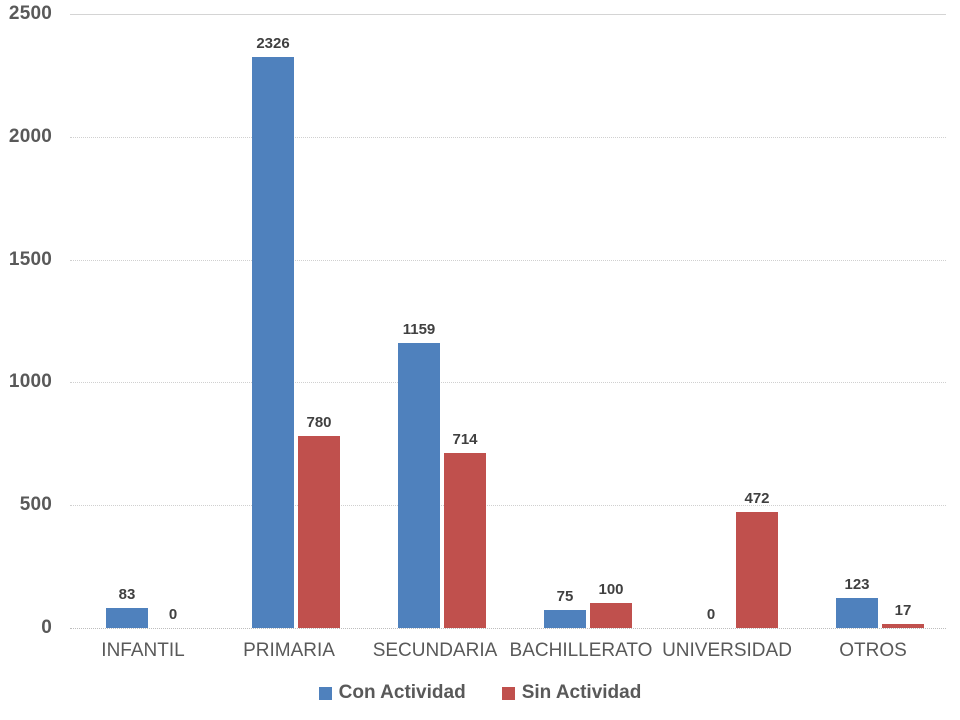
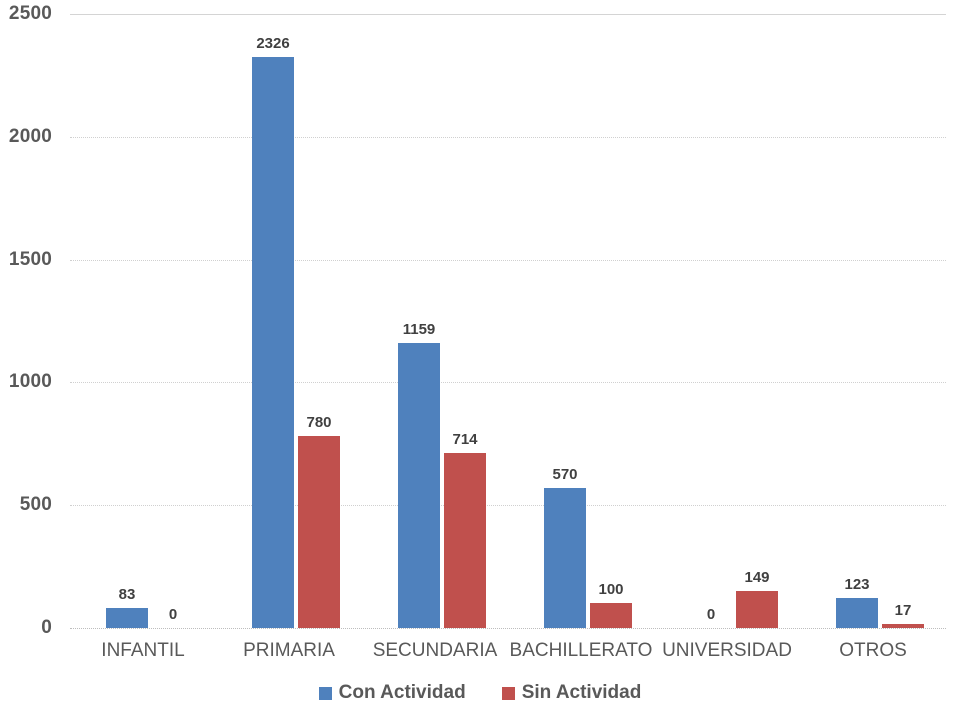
Con Actividad/BACHILLERATO: 75 -> 570
Sin Actividad/UNIVERSIDAD: 472 -> 149
